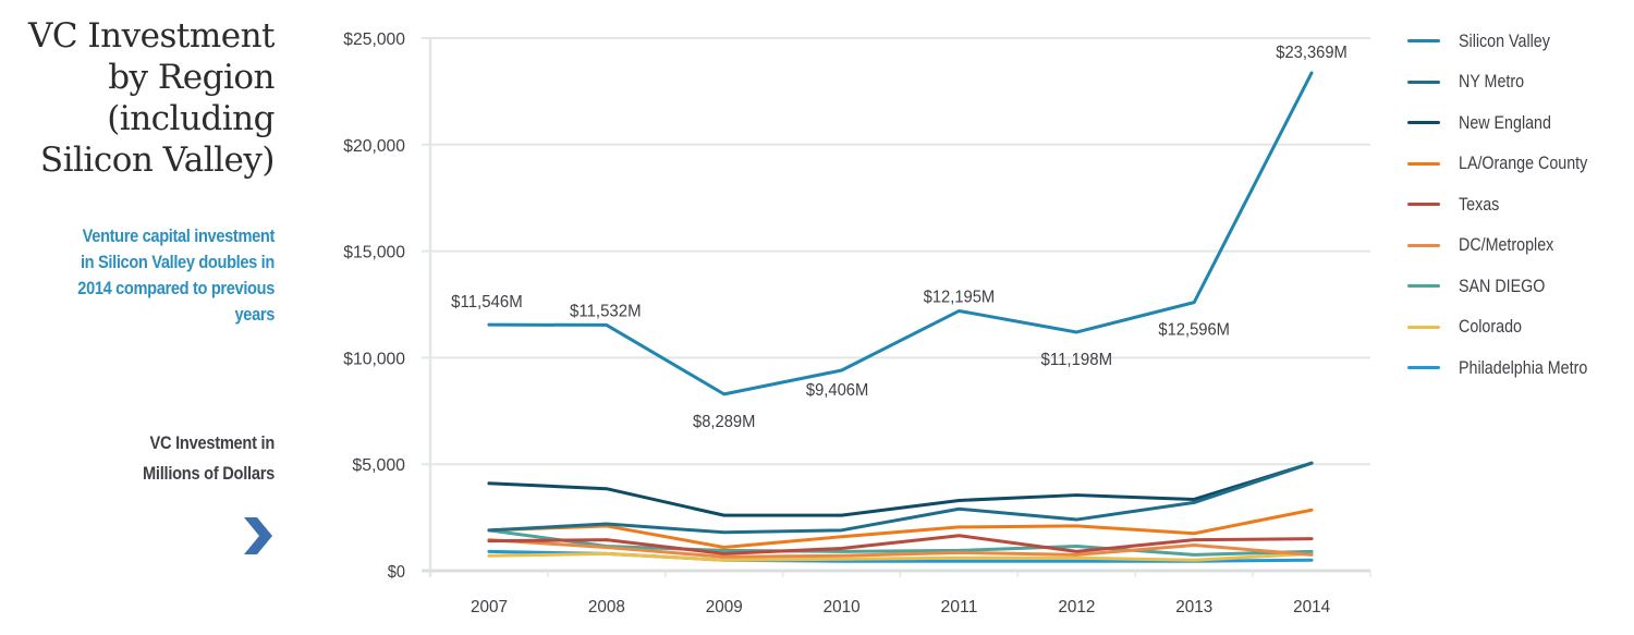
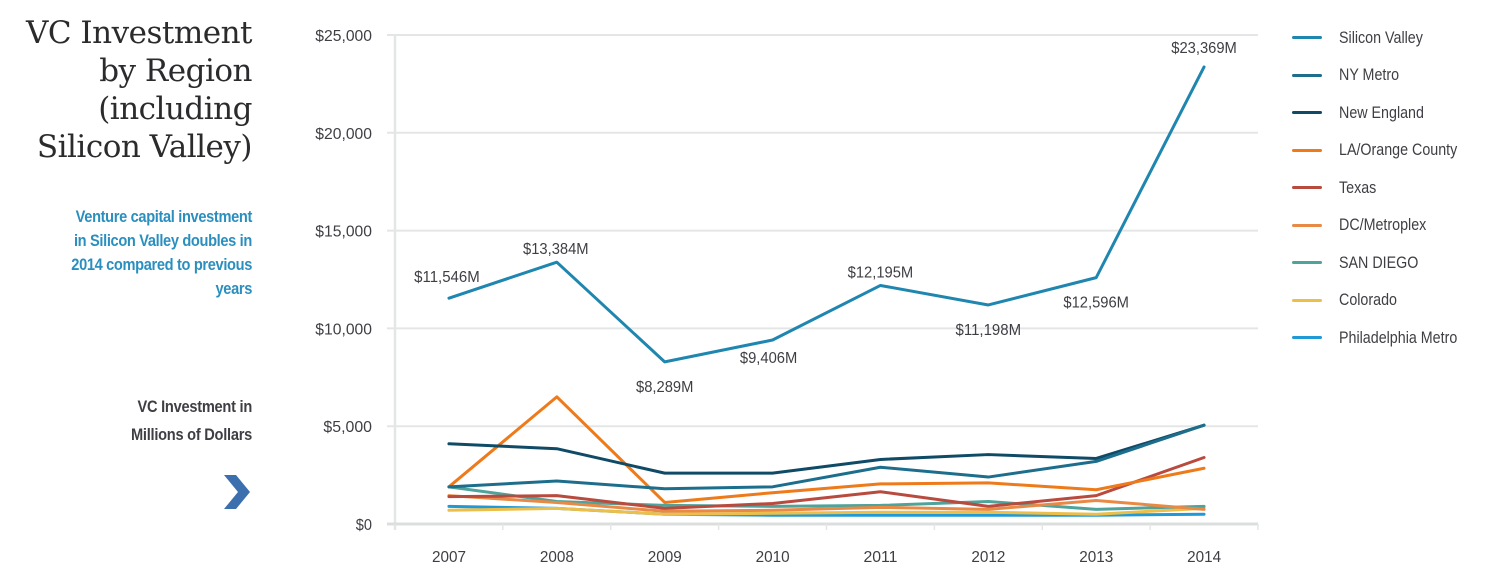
Silicon Valley/2008: $11,532M -> $13,384M
LA/Orange County/2008: $2100 -> $6500
Texas/2014: $1500 -> $3400
